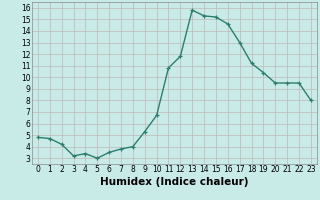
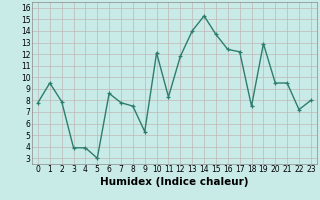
0: 4.8 -> 7.8
1: 4.7 -> 9.5
2: 4.2 -> 7.9
3: 3.2 -> 3.9
4: 3.4 -> 3.9
6: 3.5 -> 8.6
7: 3.8 -> 7.8
8: 4.0 -> 7.5
10: 6.7 -> 12.1
11: 10.8 -> 8.3
13: 15.8 -> 14.0
15: 15.2 -> 13.7
16: 14.6 -> 12.4
17: 13.0 -> 12.2
18: 11.2 -> 7.5
19: 10.4 -> 12.9
22: 9.5 -> 7.2
